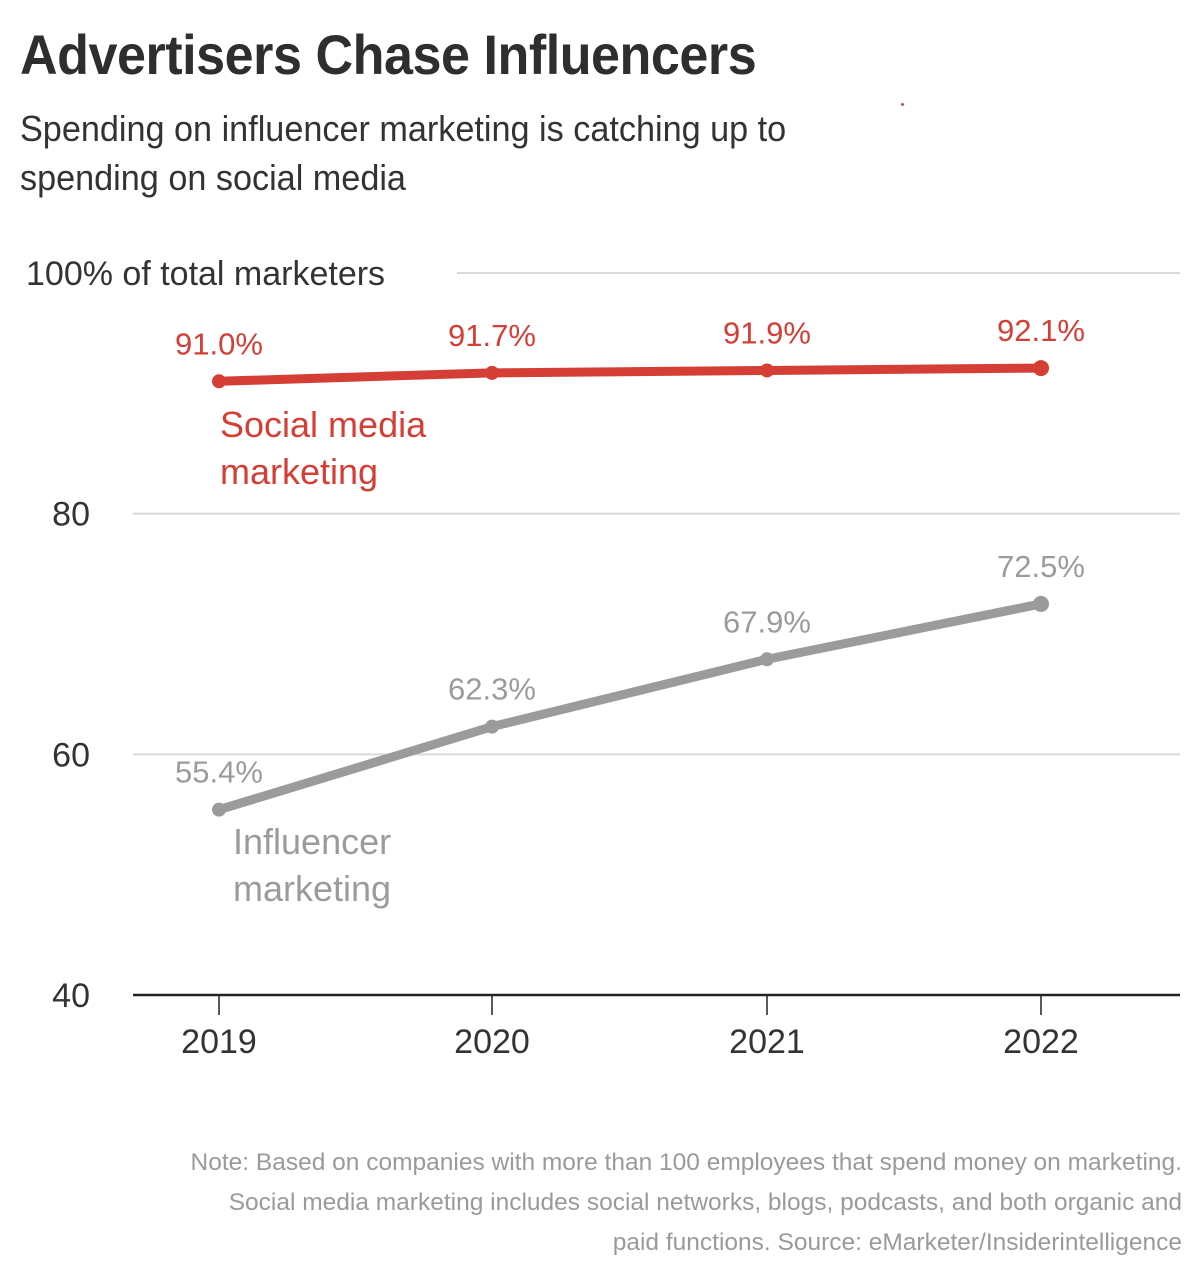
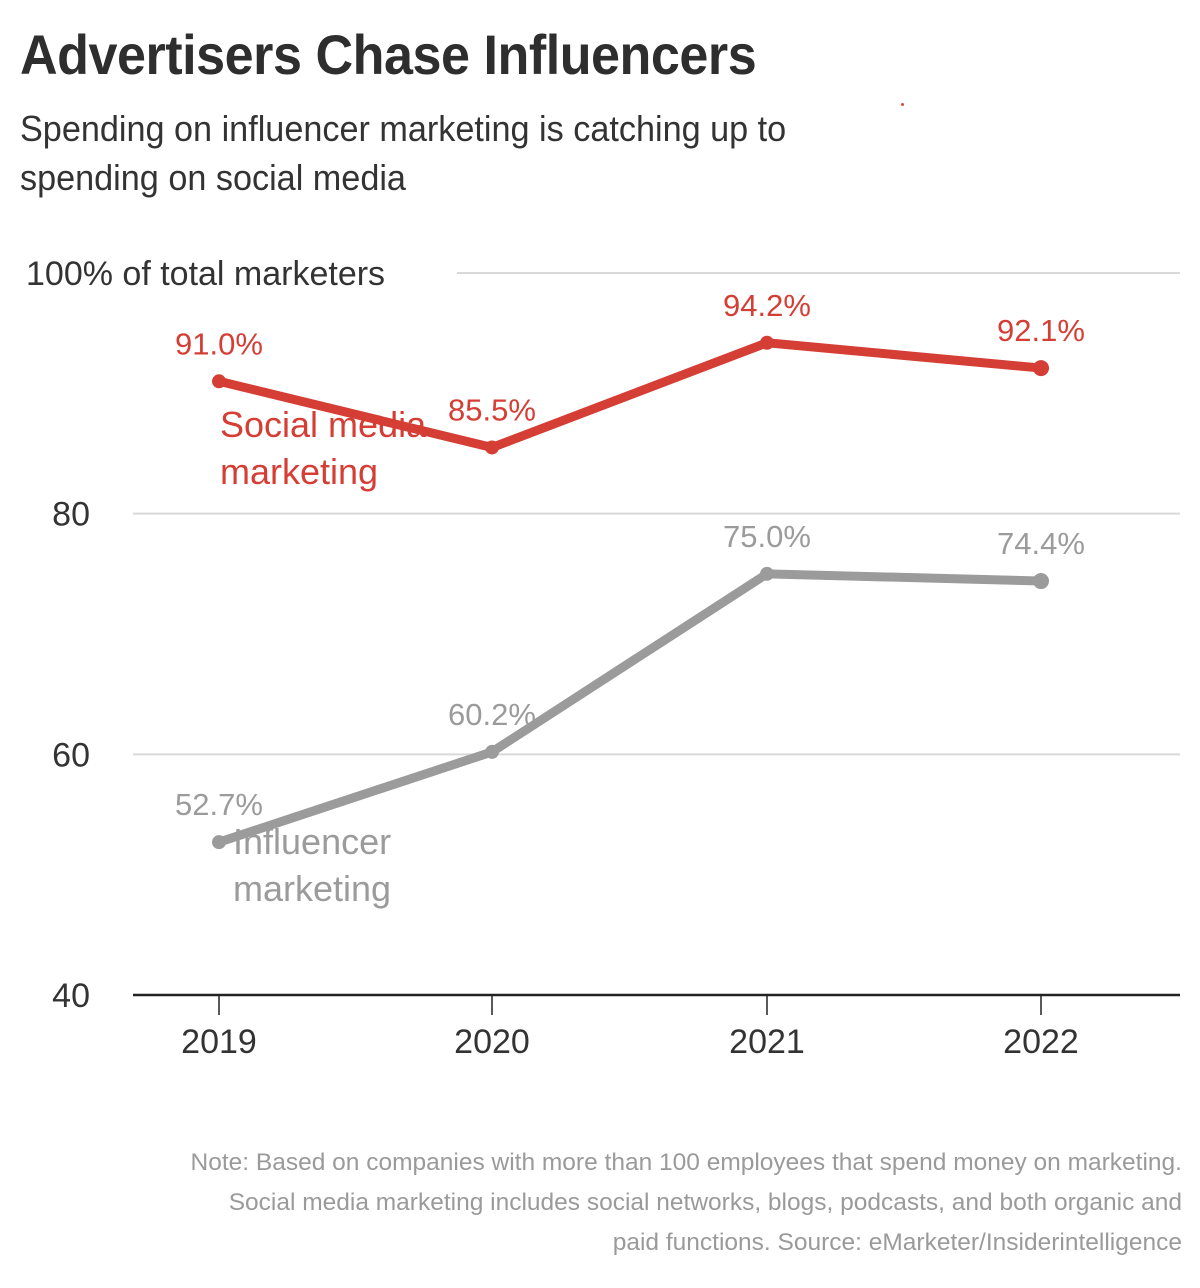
Influencer marketing/2019: 55.4% -> 52.7%
Social media marketing/2020: 91.7% -> 85.5%
Influencer marketing/2020: 62.3% -> 60.2%
Social media marketing/2021: 91.9% -> 94.2%
Influencer marketing/2021: 67.9% -> 75.0%
Influencer marketing/2022: 72.5% -> 74.4%
